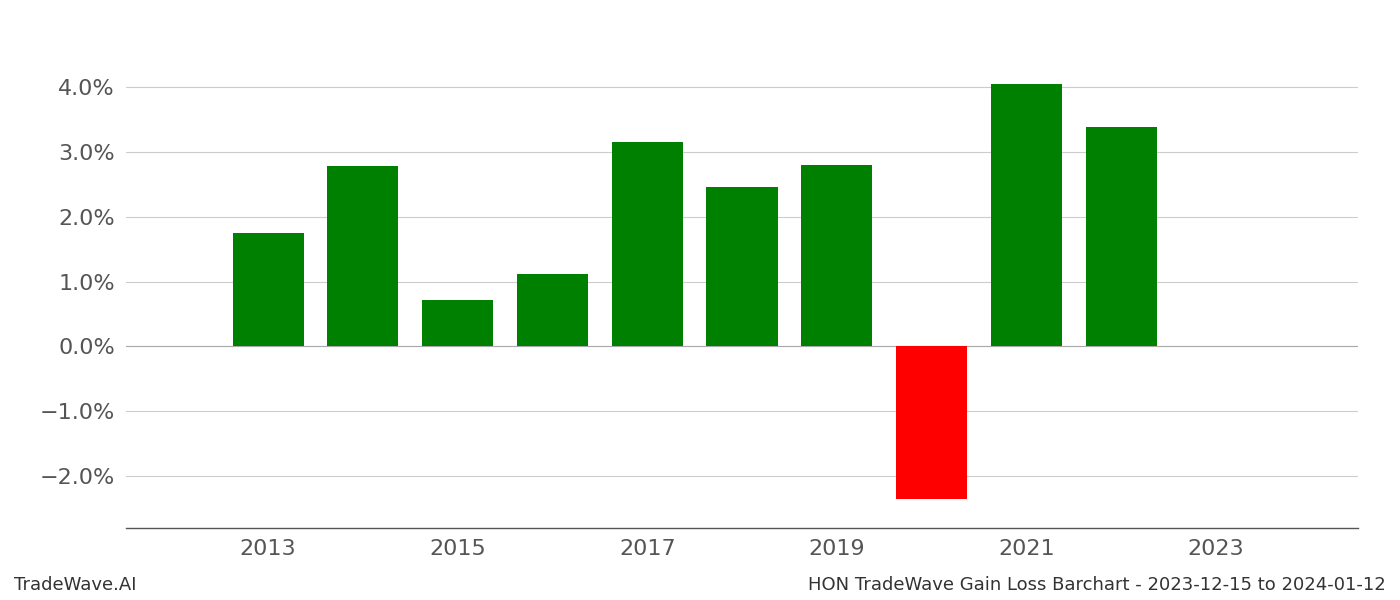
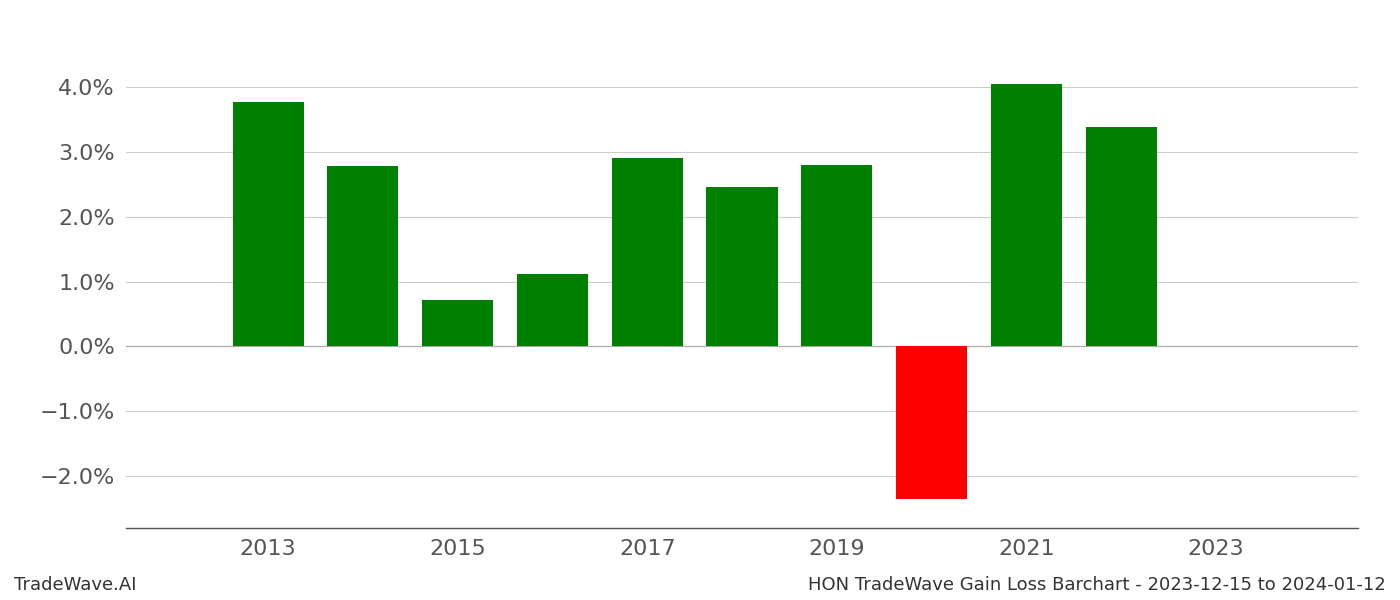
2013: 1.75% -> 3.76%
2017: 3.15% -> 2.90%
